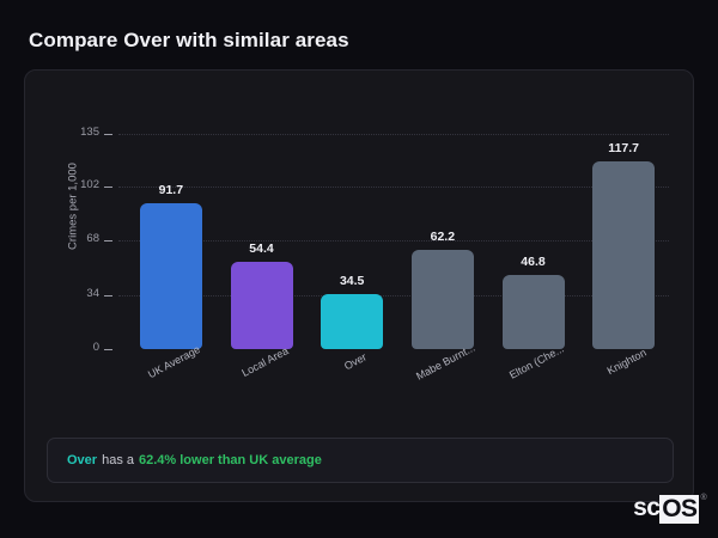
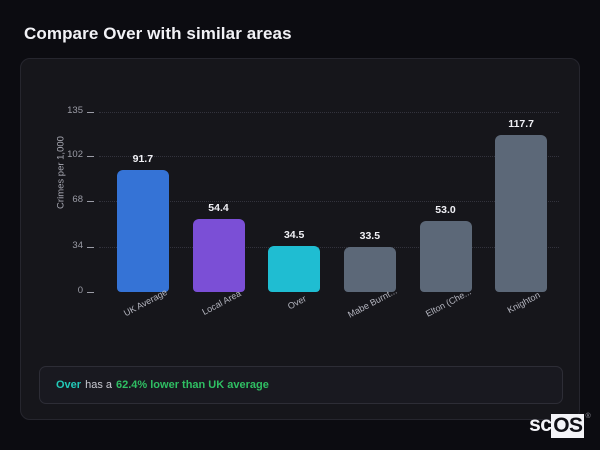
Mabe Burnt...: 62.2 -> 33.5
Elton (Che...: 46.8 -> 53.0
